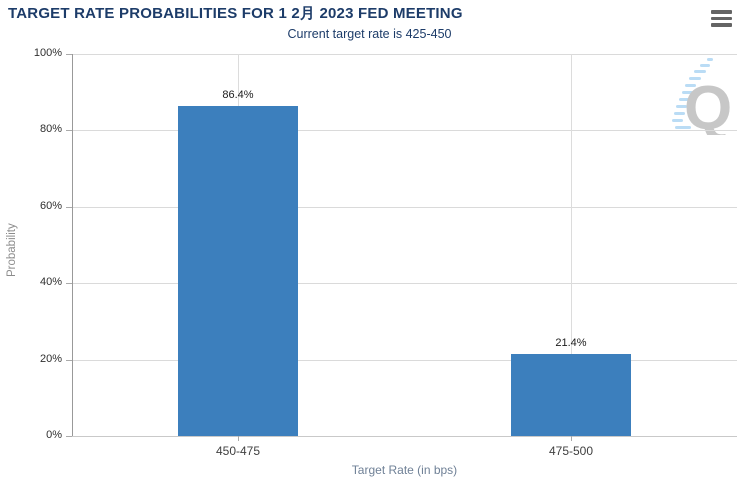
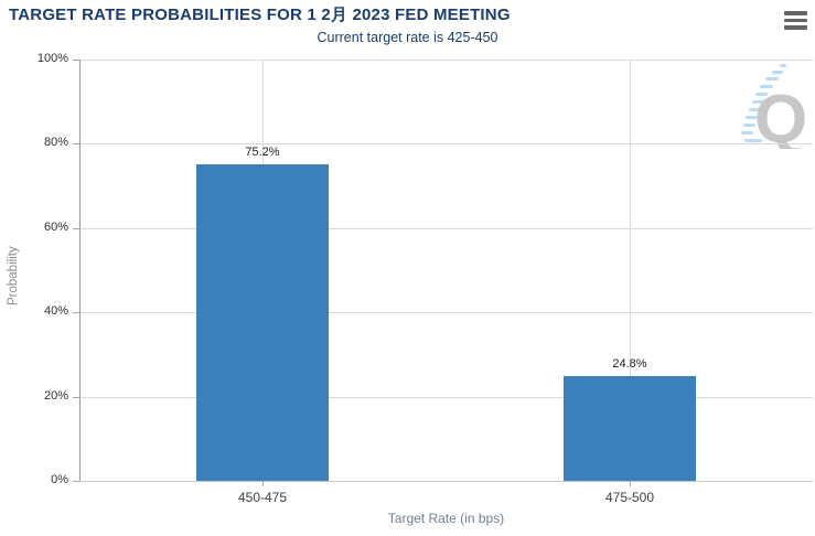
450-475: 86.4% -> 75.2%
475-500: 21.4% -> 24.8%
